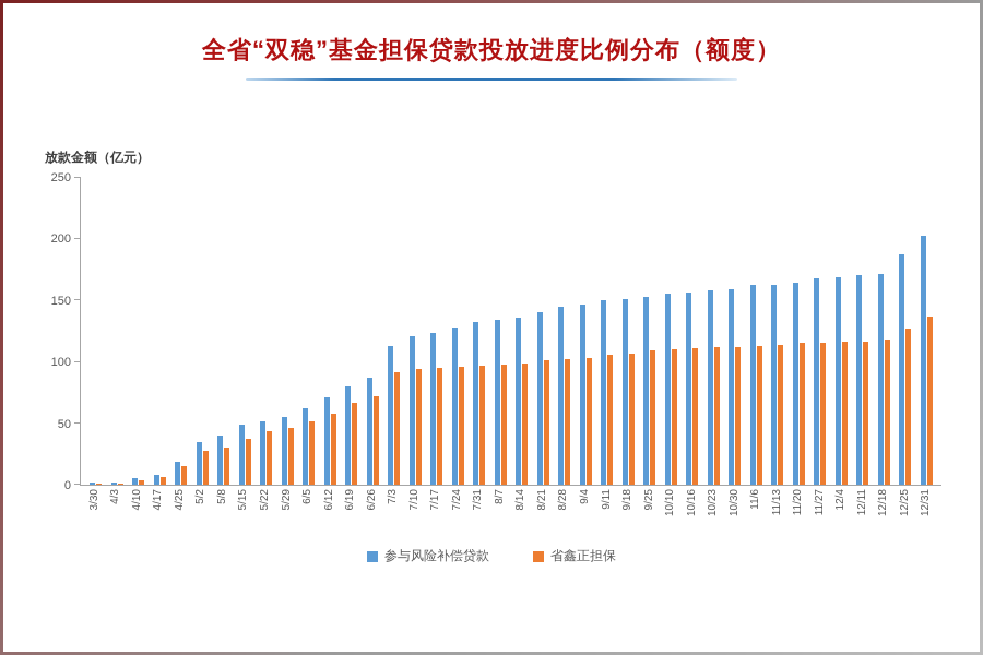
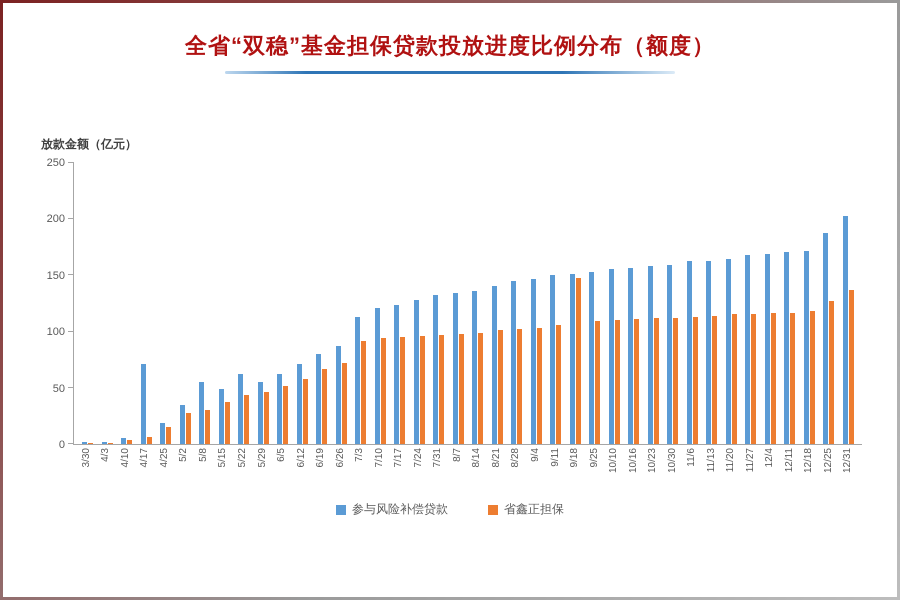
参与风险补偿贷款/4/17: 8 -> 71
参与风险补偿贷款/5/8: 40 -> 55
参与风险补偿贷款/5/22: 52 -> 62
省鑫正担保/9/18: 107 -> 148
